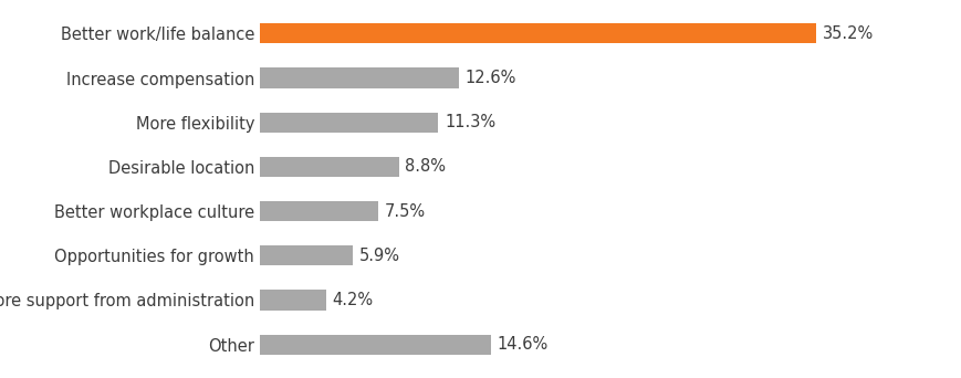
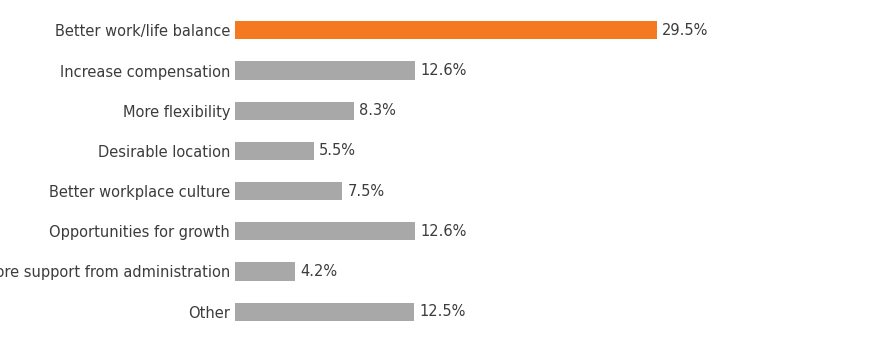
Better work/life balance: 35.2% -> 29.5%
More flexibility: 11.3% -> 8.3%
Desirable location: 8.8% -> 5.5%
Opportunities for growth: 5.9% -> 12.6%
Other: 14.6% -> 12.5%
